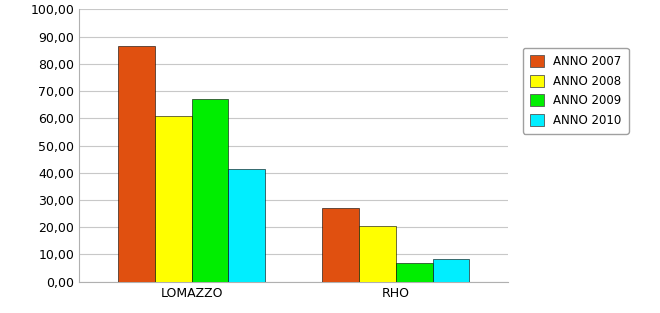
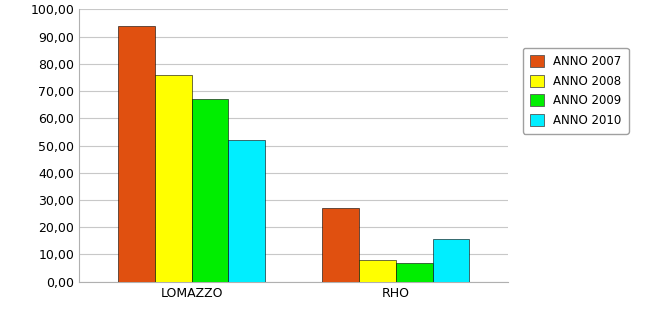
ANNO 2007/LOMAZZO: 86,5 -> 94,0
ANNO 2008/LOMAZZO: 61,0 -> 76,0
ANNO 2010/LOMAZZO: 41,5 -> 52,0
ANNO 2008/RHO: 20,5 -> 8,0
ANNO 2010/RHO: 8,5 -> 15,5
